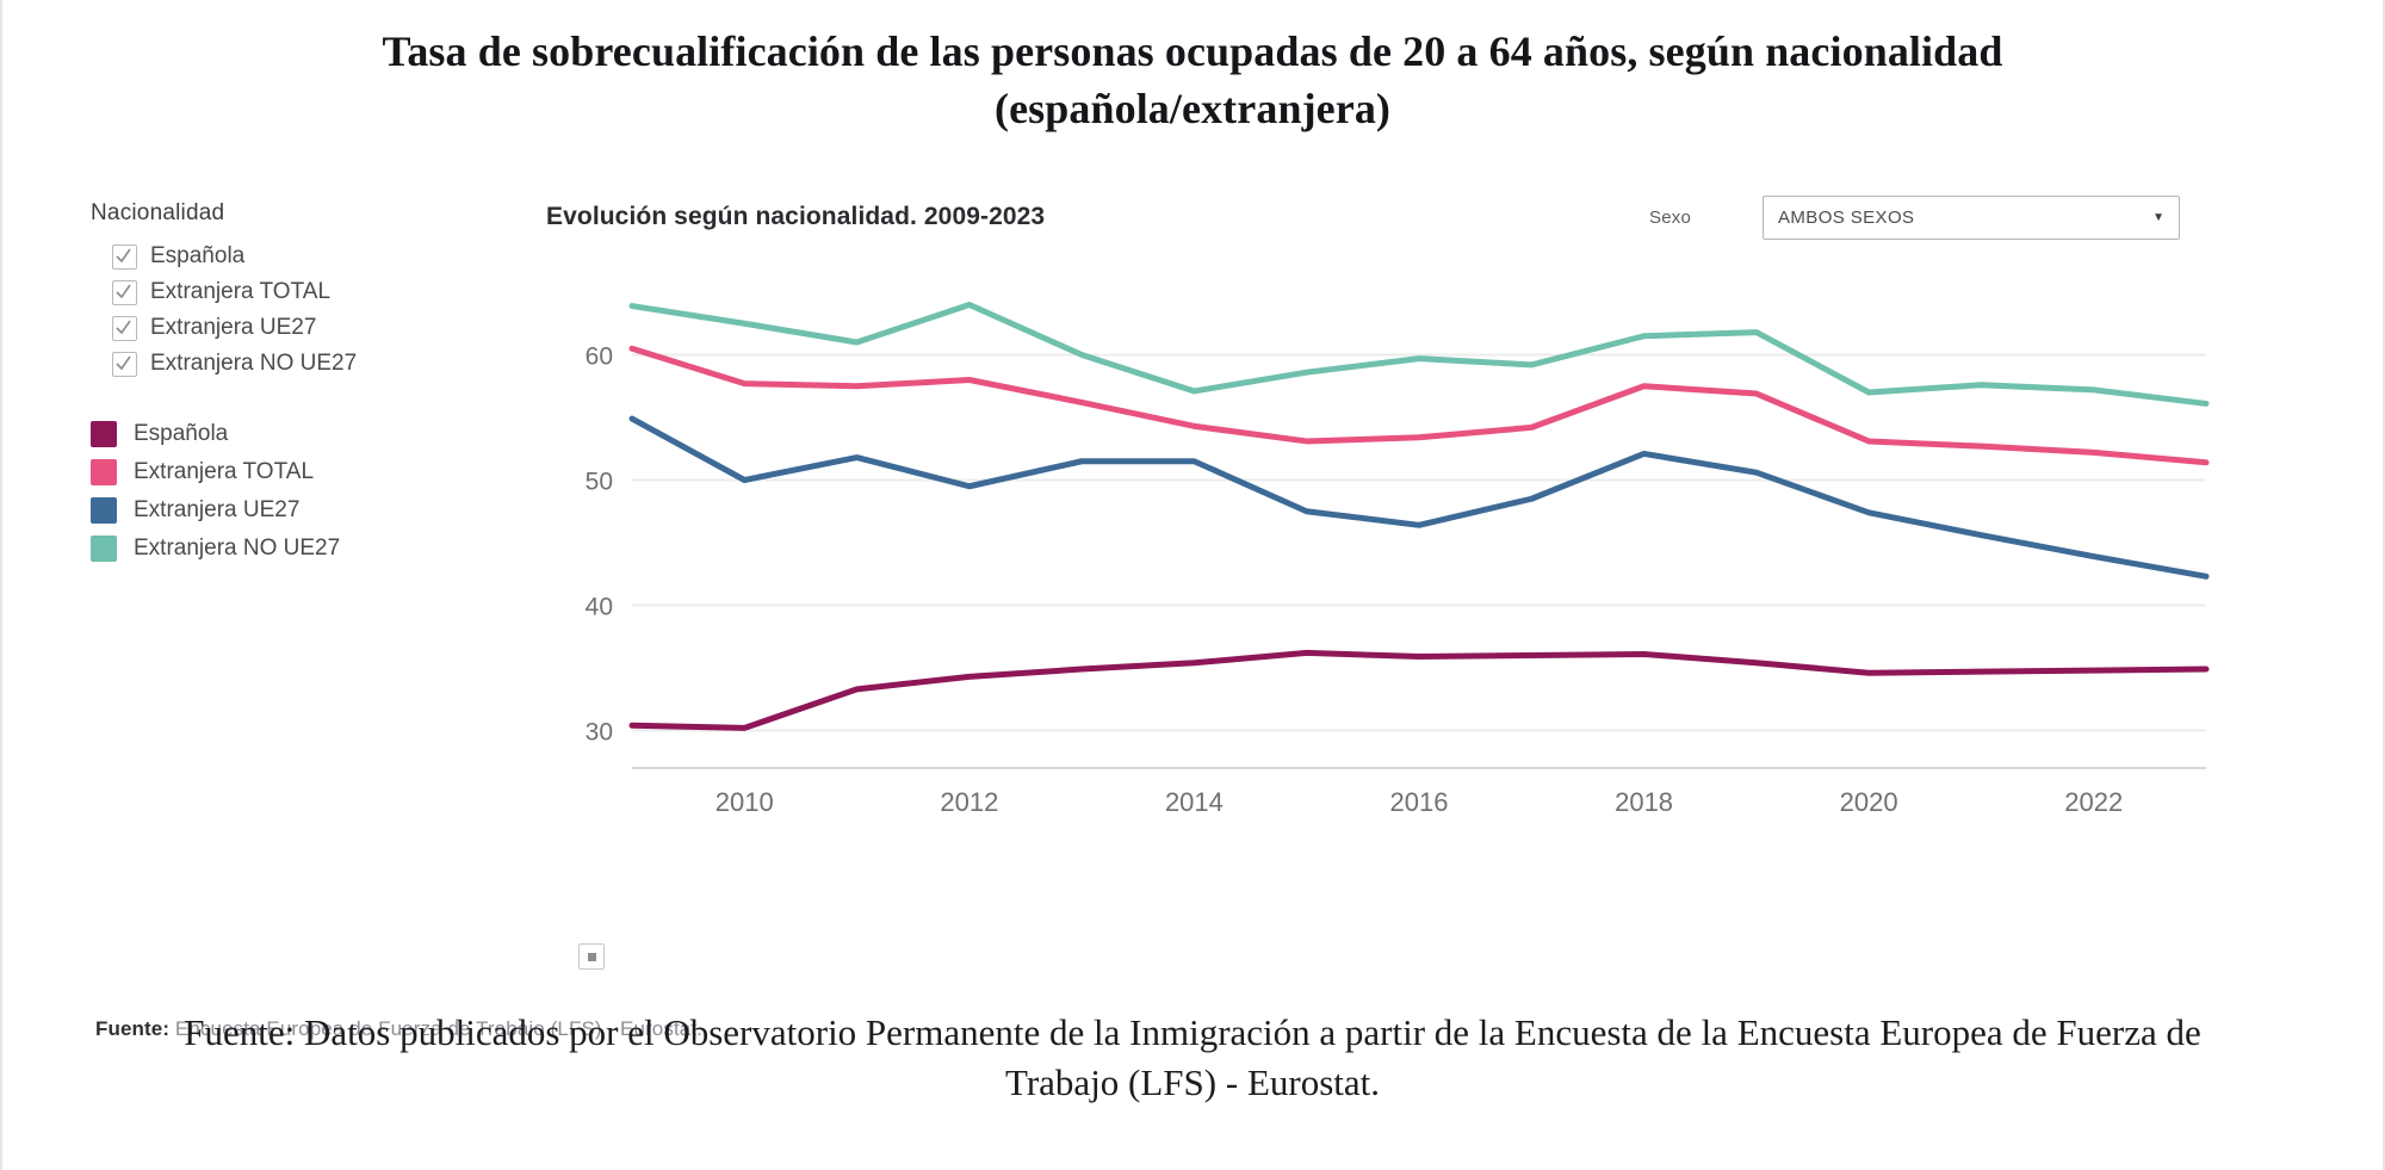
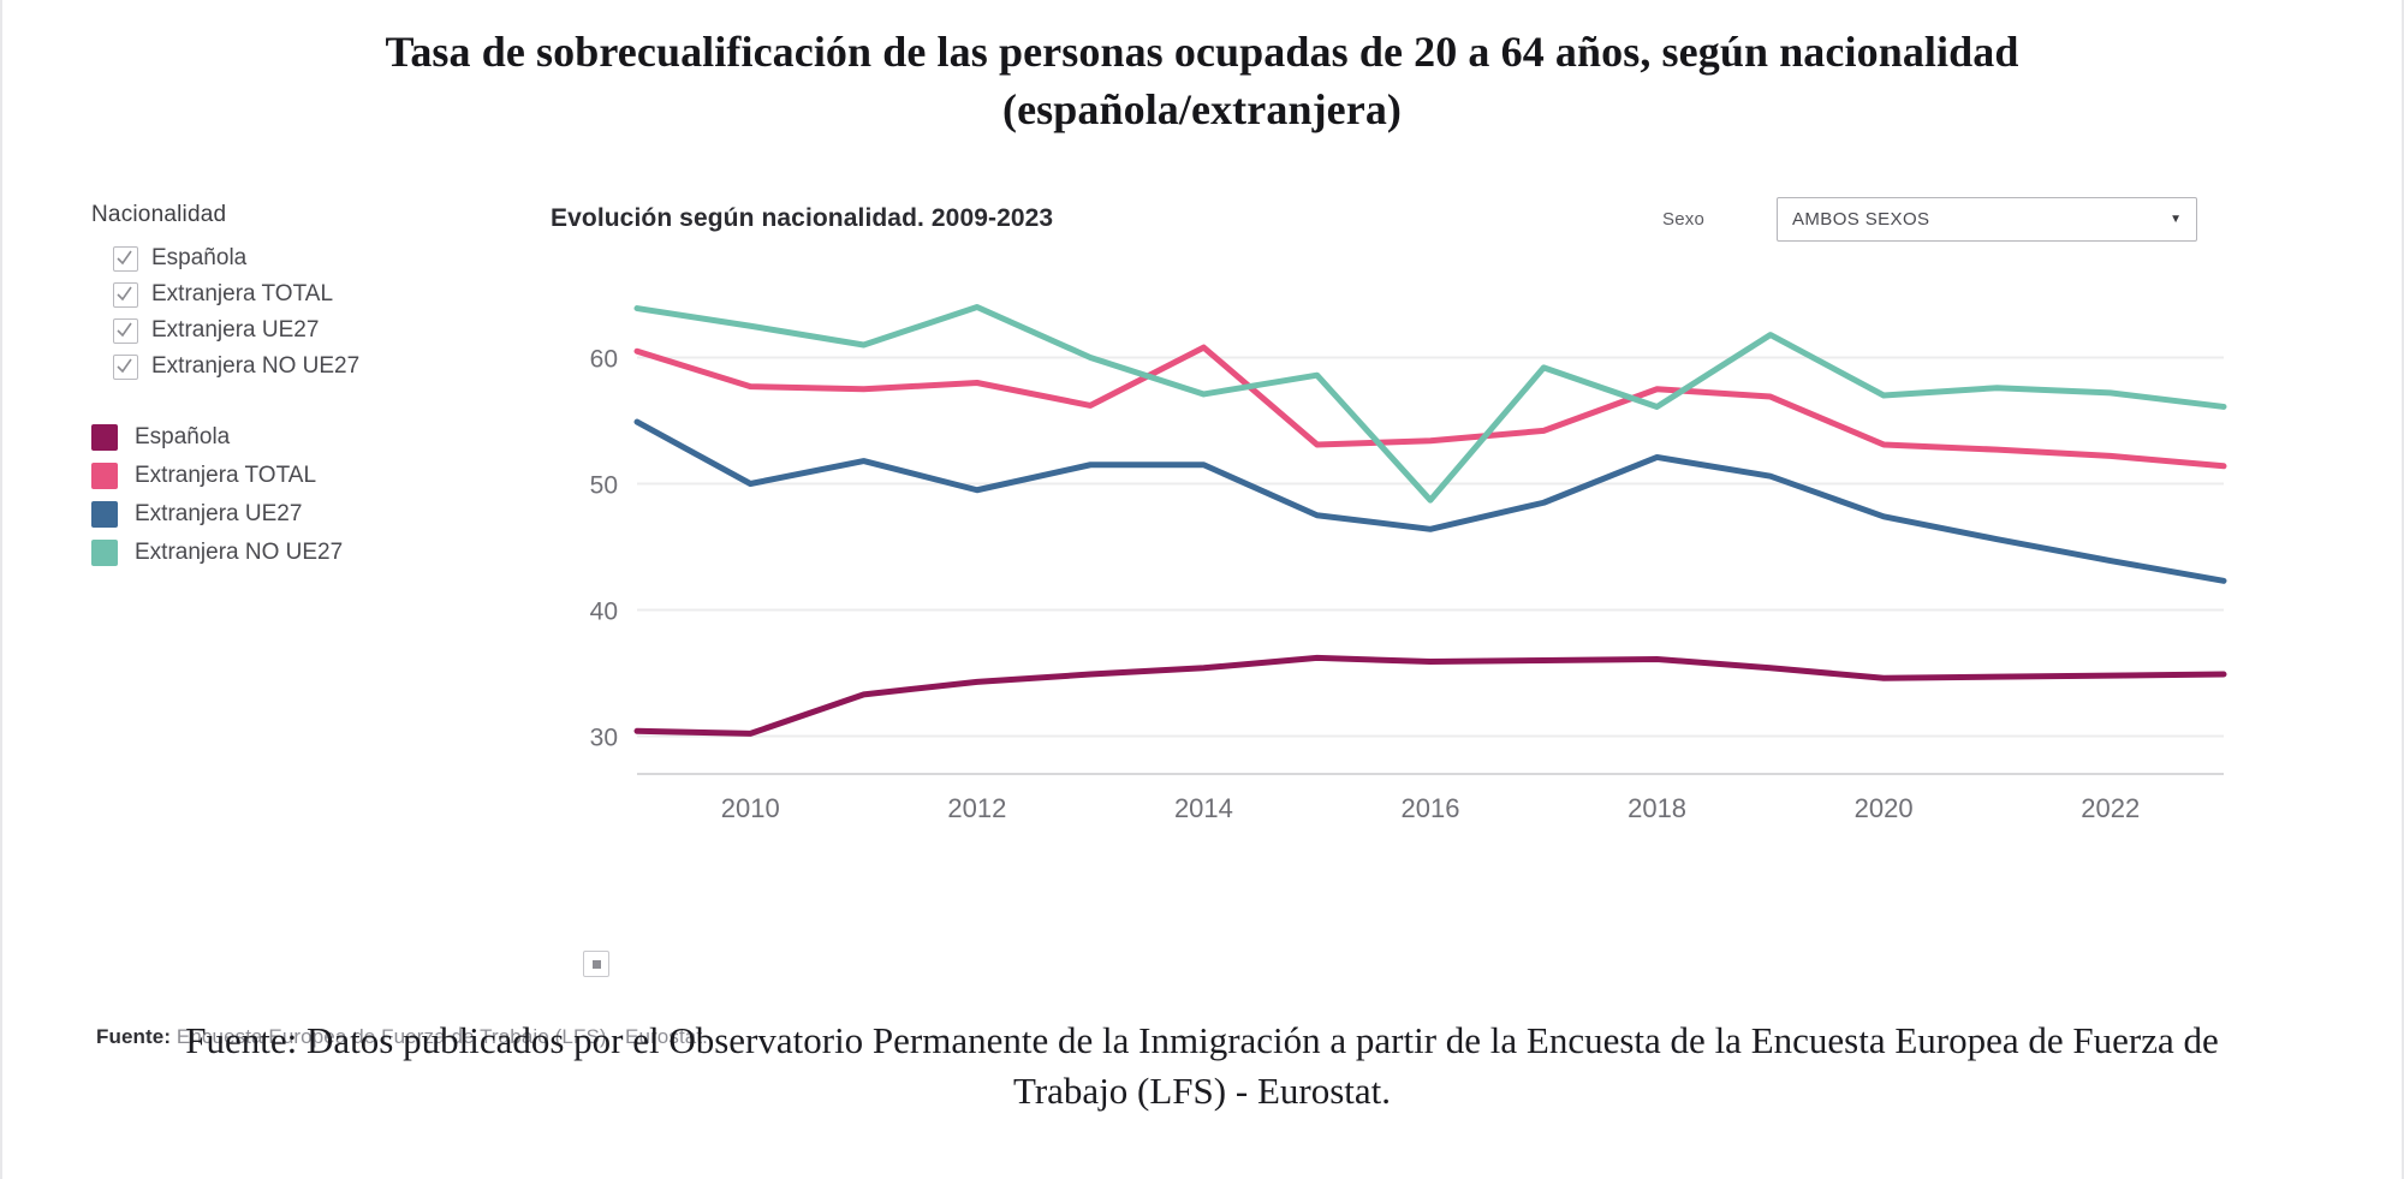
Extranjera TOTAL/2014: 54.3 -> 60.8
Extranjera NO UE27/2016: 59.7 -> 48.7
Extranjera NO UE27/2018: 61.5 -> 56.1
